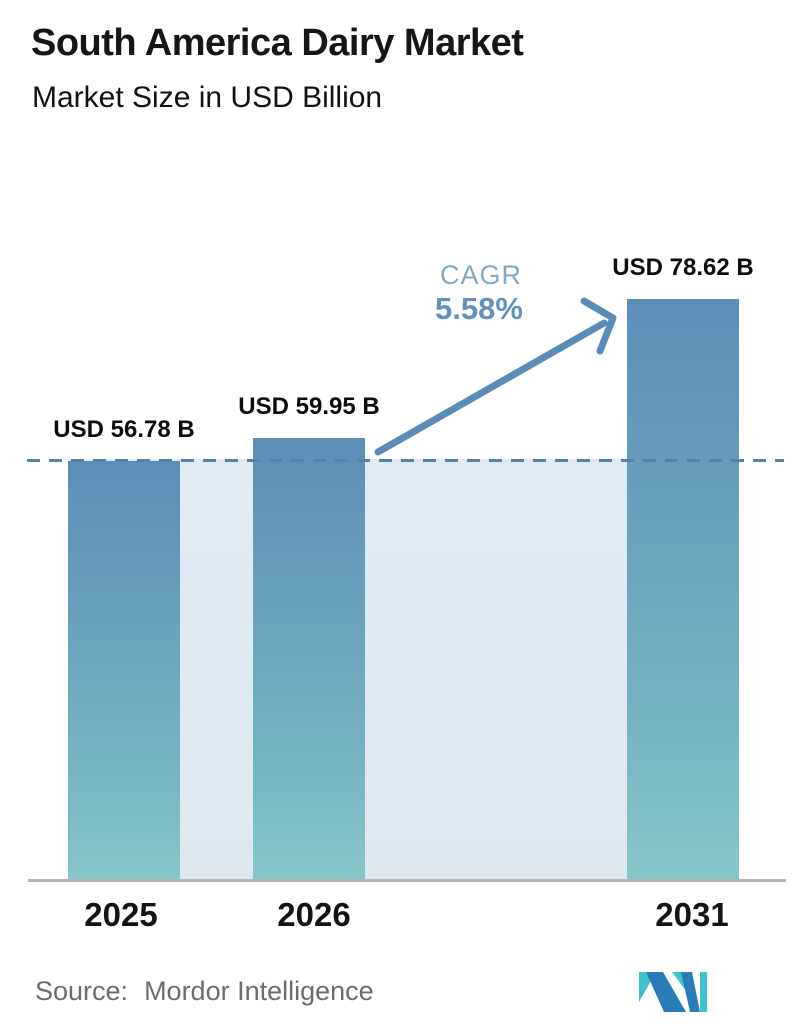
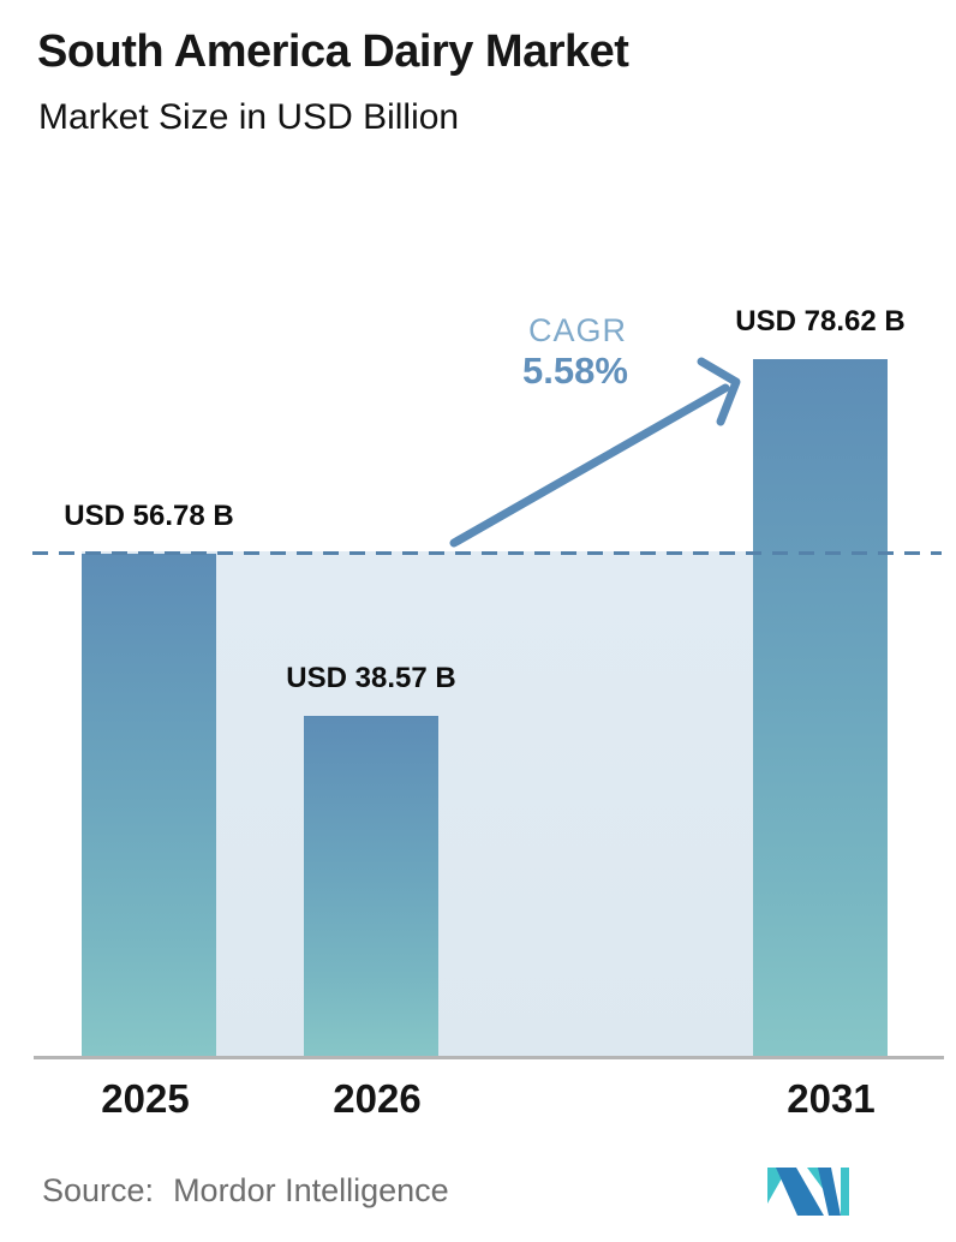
2026: 59.95 -> 38.57
